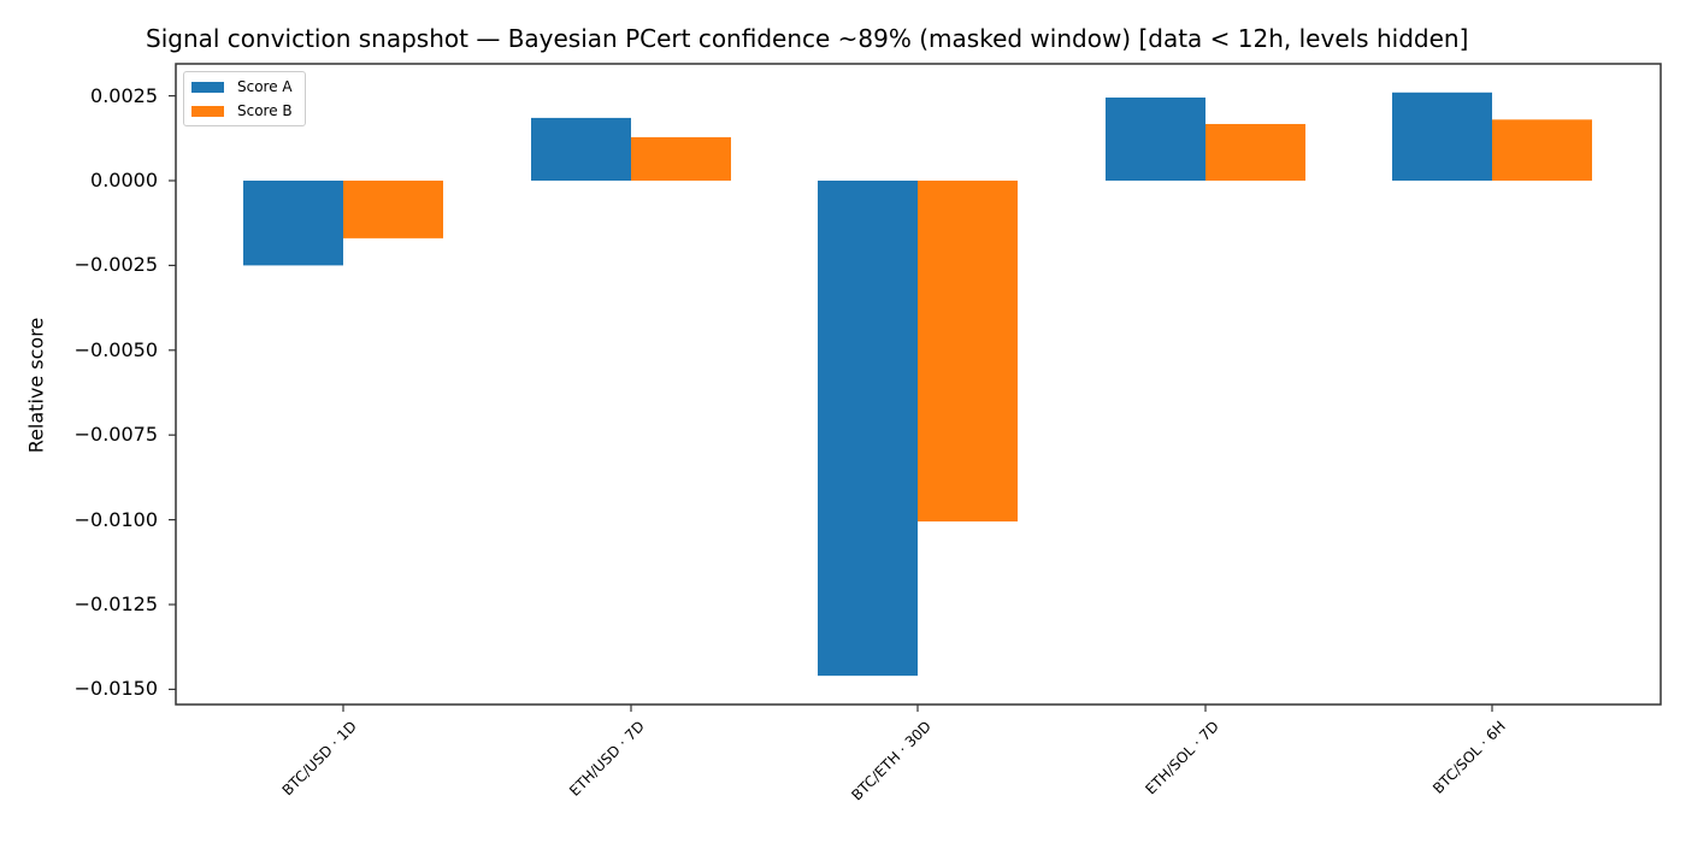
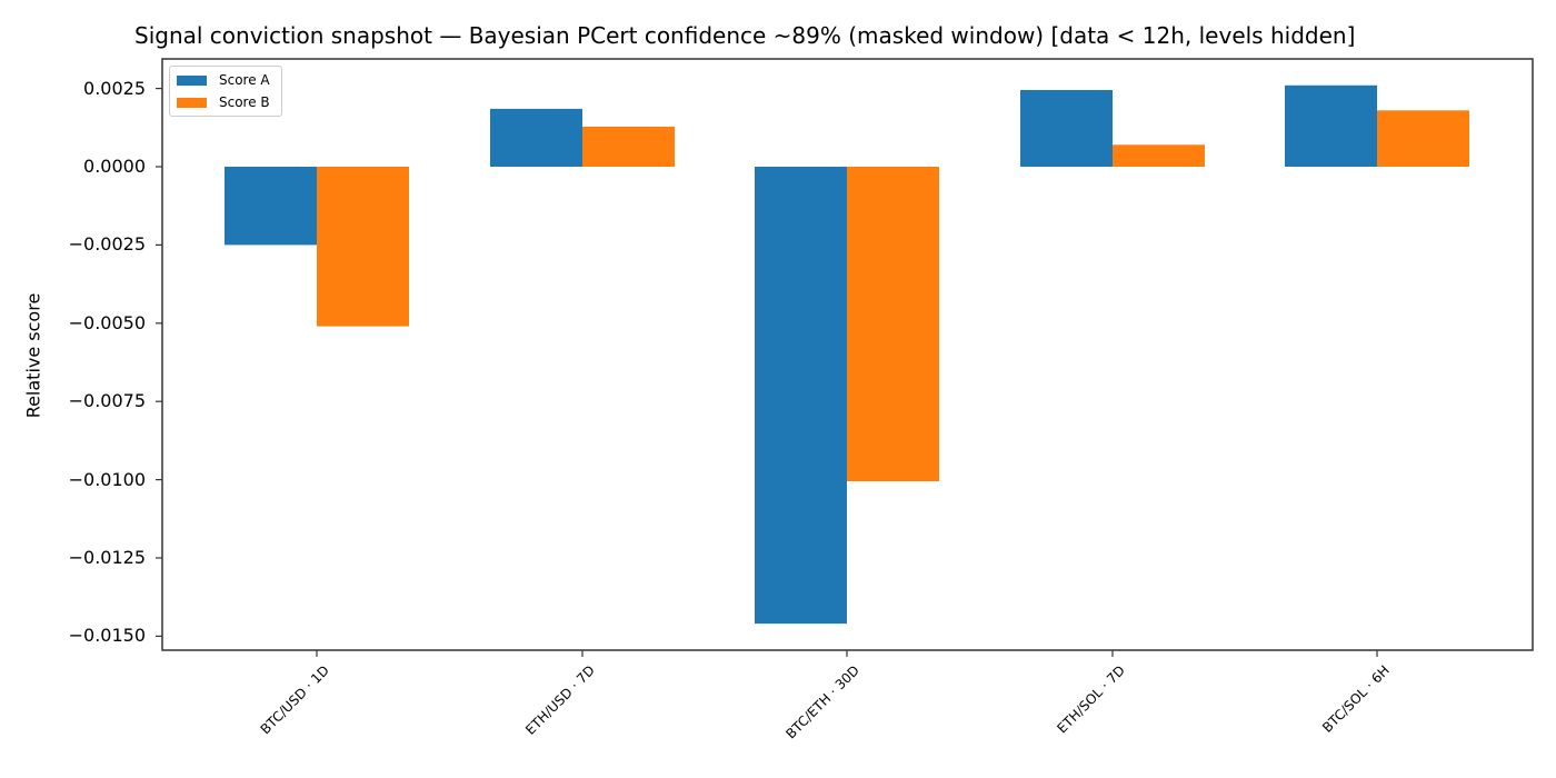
Score B/BTC/USD · 1D: -0.0017 -> -0.0051
Score B/ETH/SOL · 7D: 0.0017 -> 0.0007
